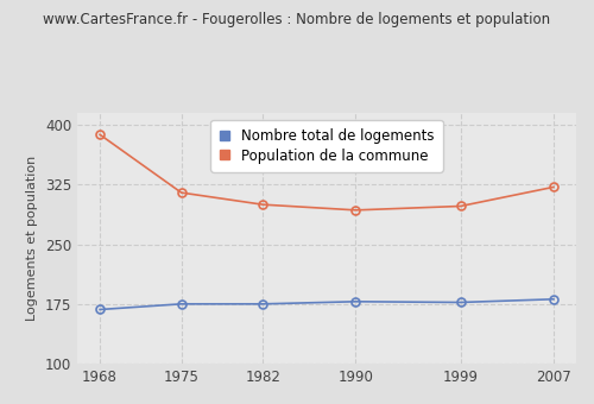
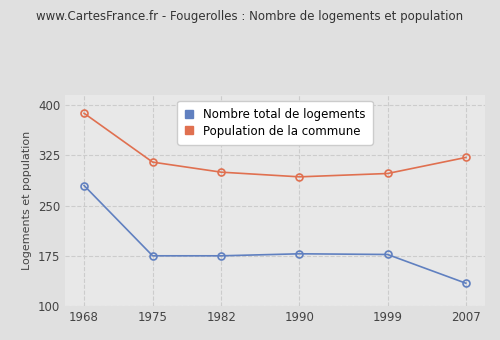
Nombre total de logements/1968: 168 -> 280
Nombre total de logements/2007: 181 -> 134
